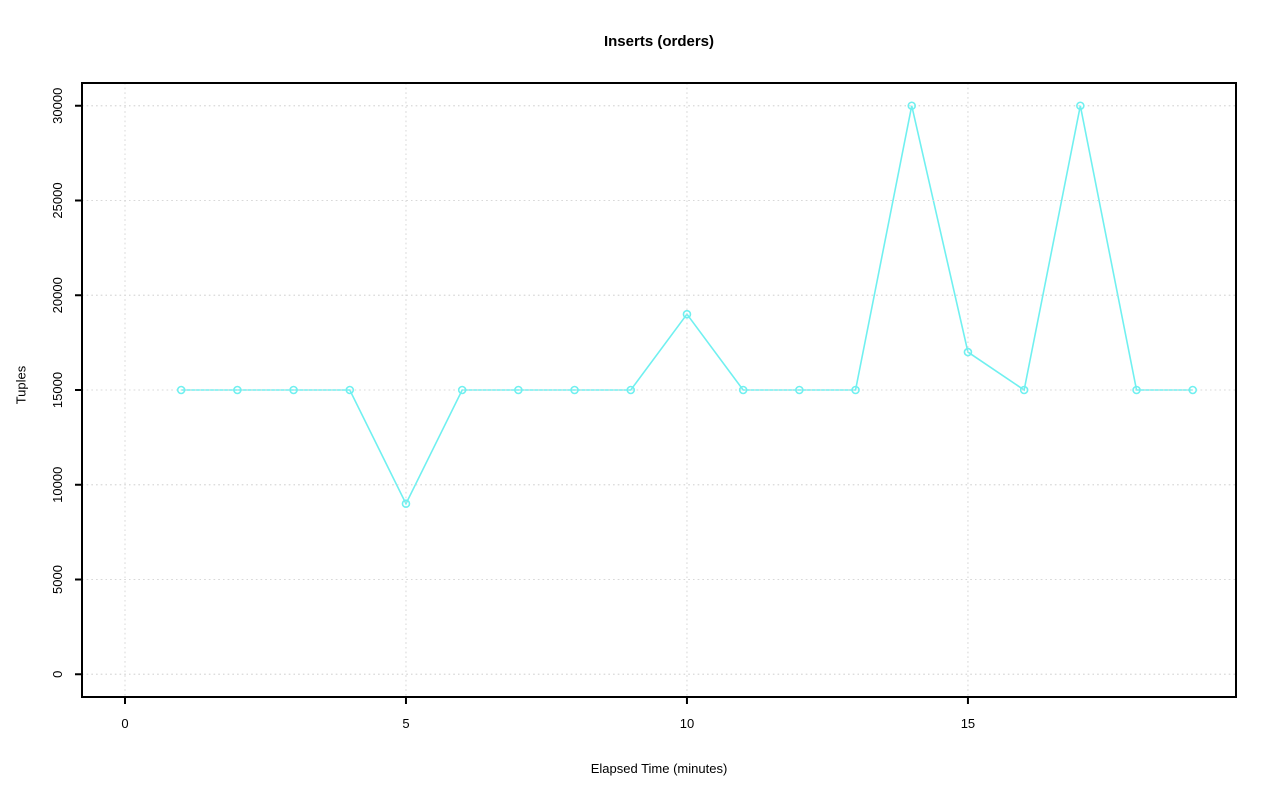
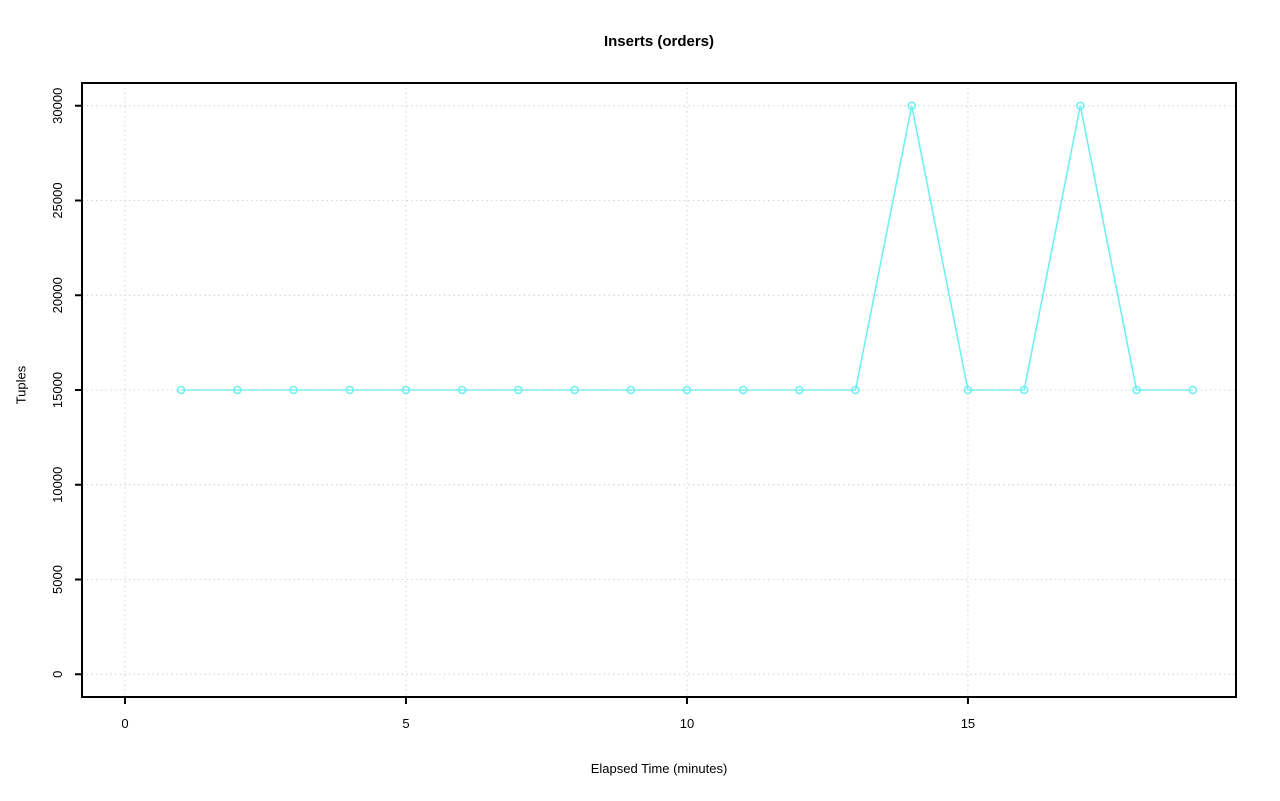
5: 9000 -> 15000
10: 19000 -> 15000
15: 17000 -> 15000
